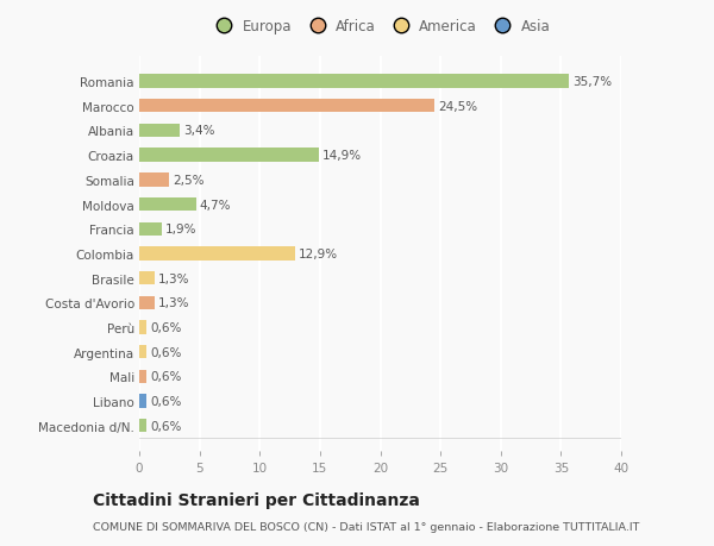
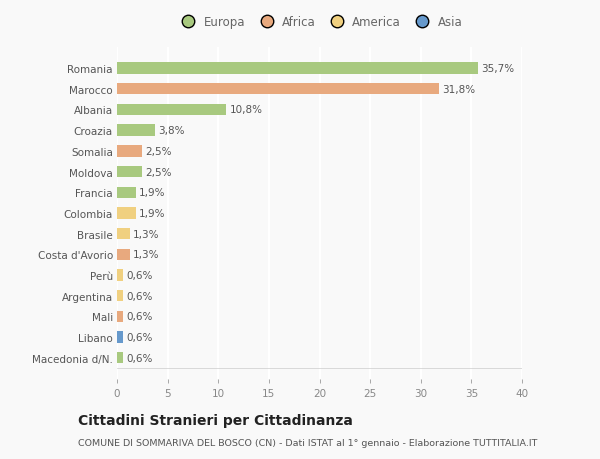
Marocco: 24,5% -> 31,8%
Albania: 3,4% -> 10,8%
Croazia: 14,9% -> 3,8%
Moldova: 4,7% -> 2,5%
Colombia: 12,9% -> 1,9%
